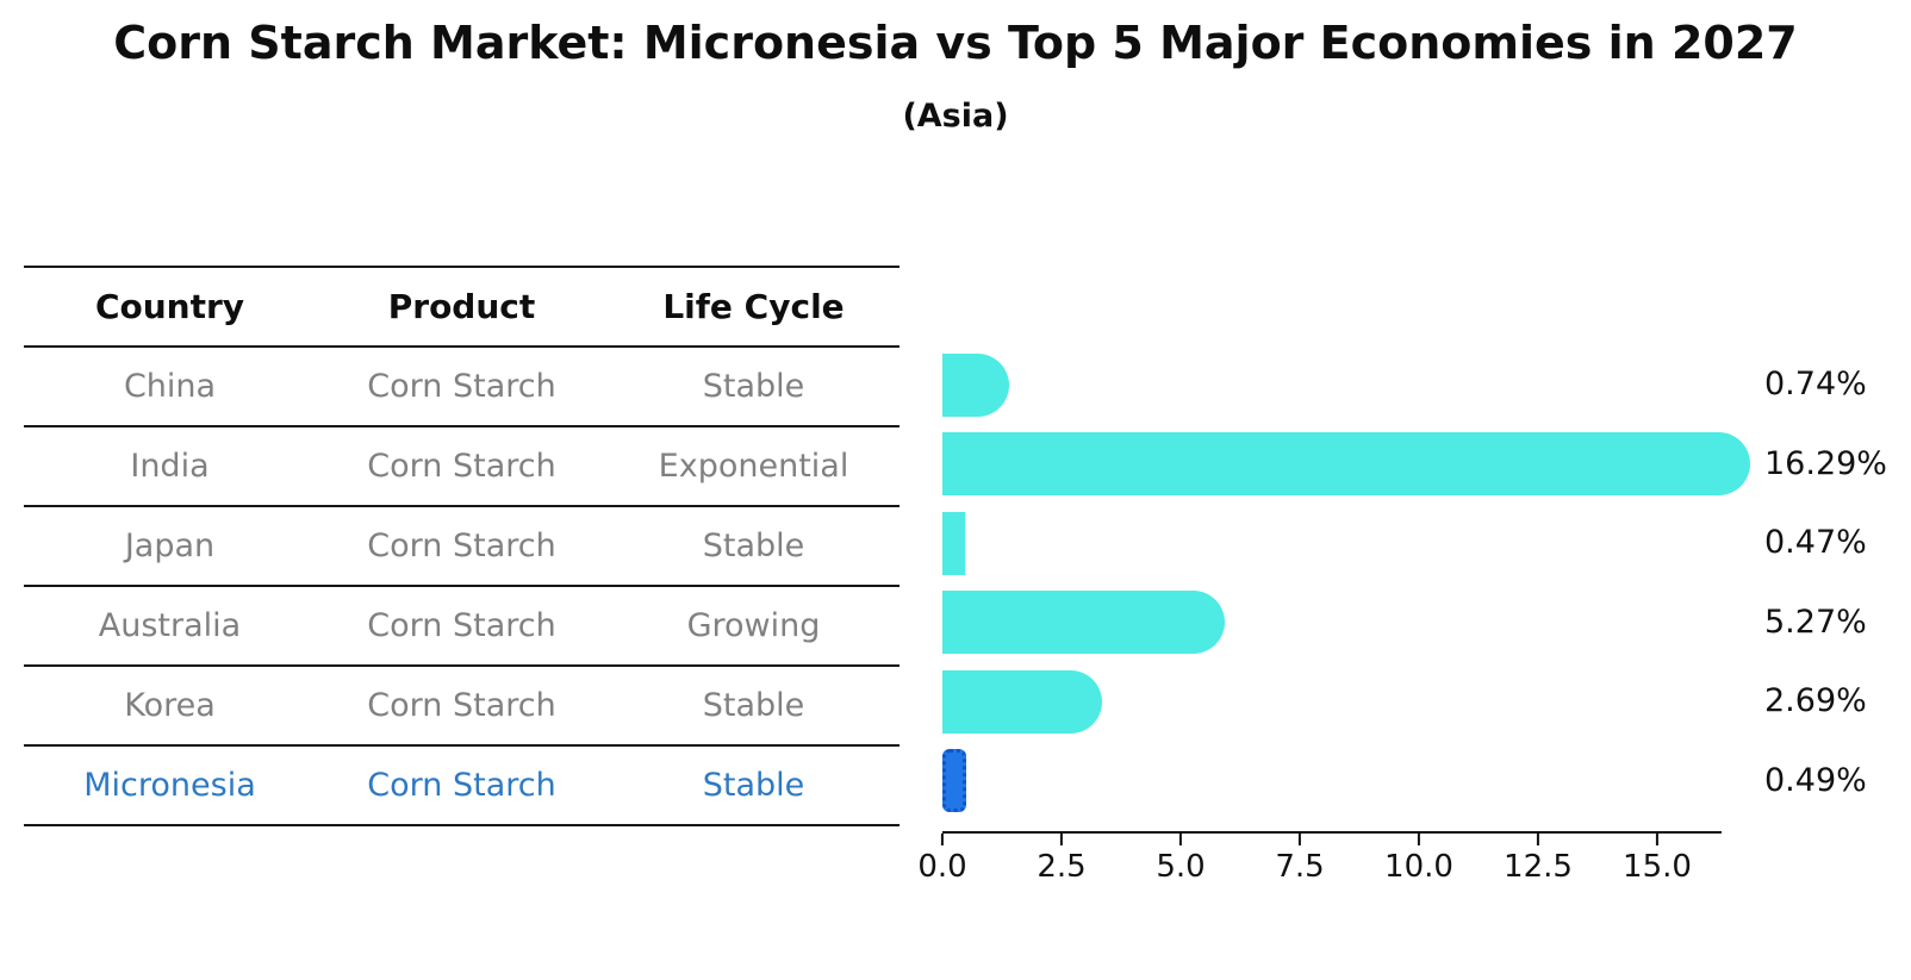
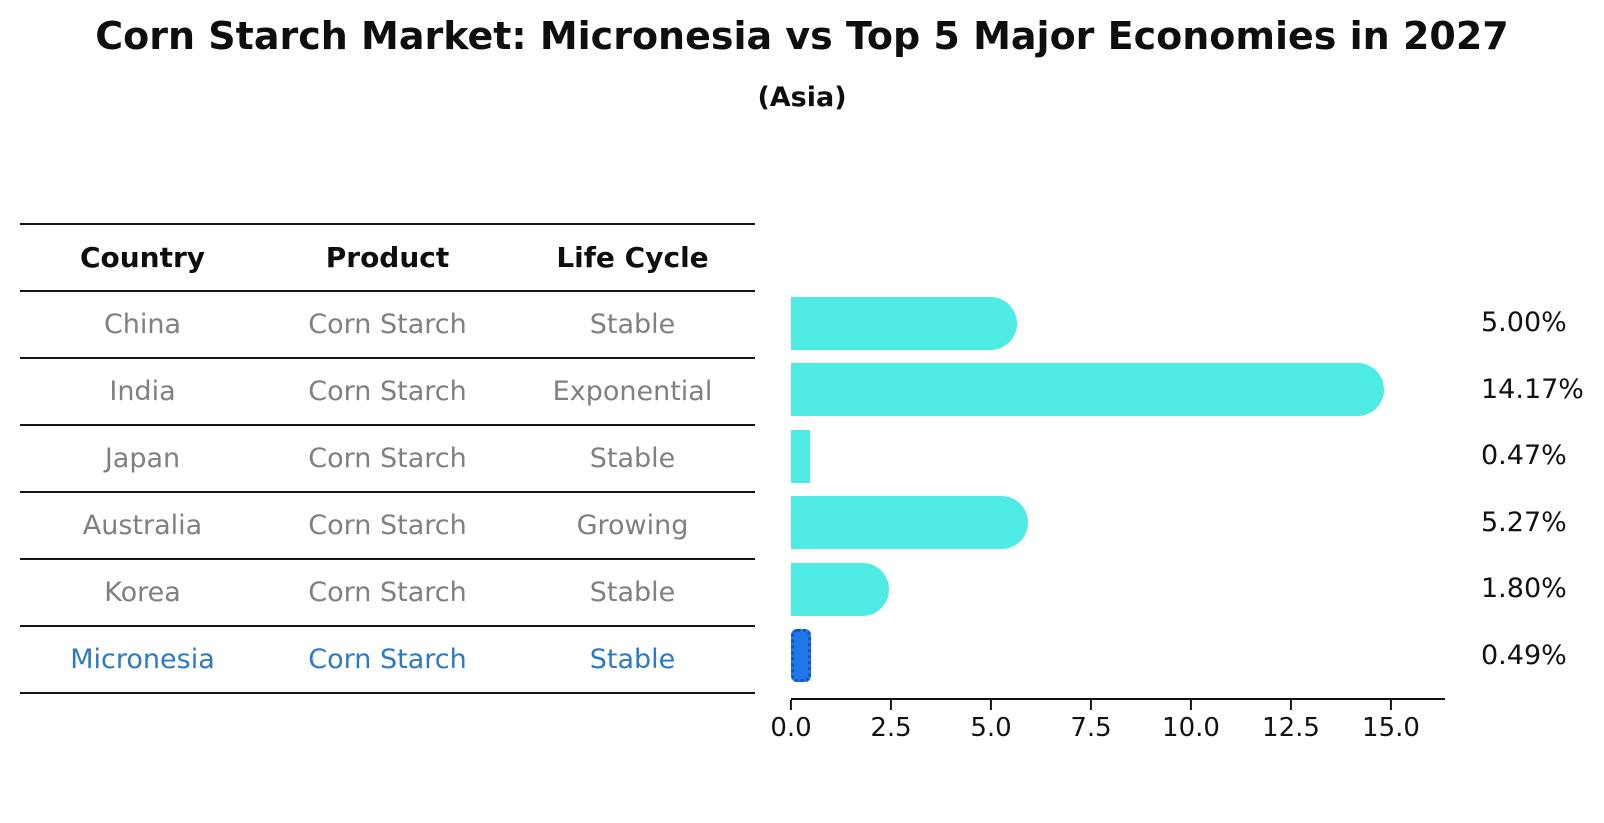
China: 0.74% -> 5.00%
India: 16.29% -> 14.17%
Korea: 2.69% -> 1.80%
